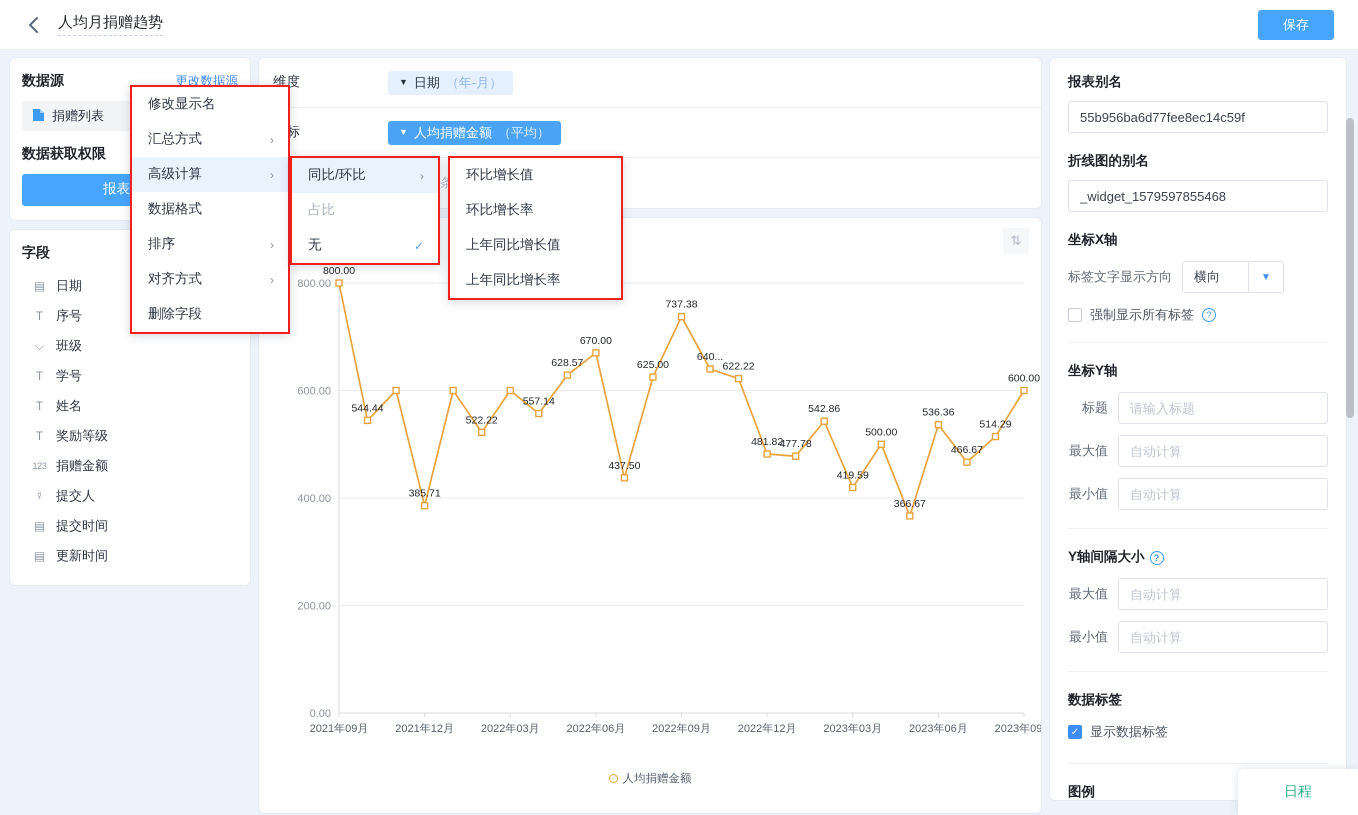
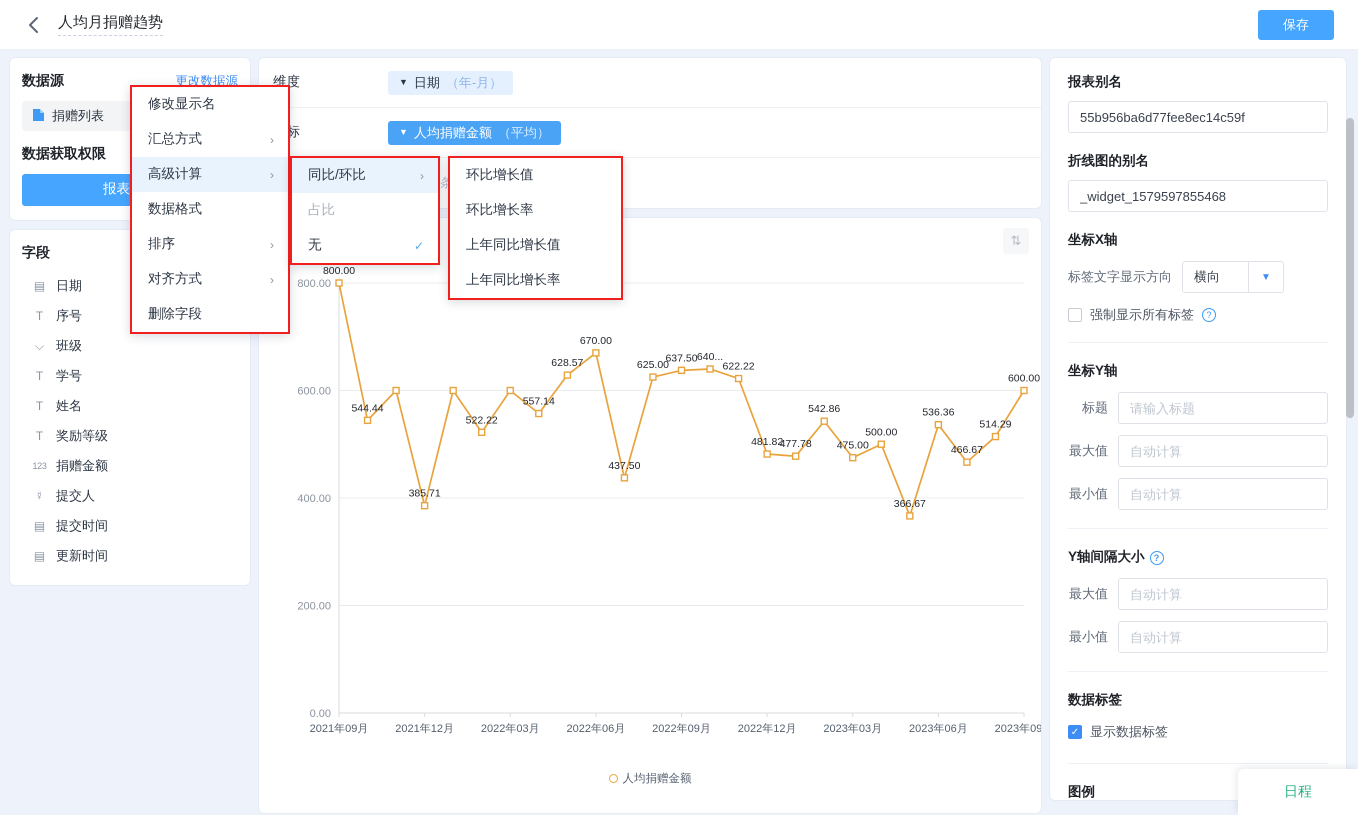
2022年09月: 737.38 -> 637.50
2023年03月: 419.59 -> 475.00
